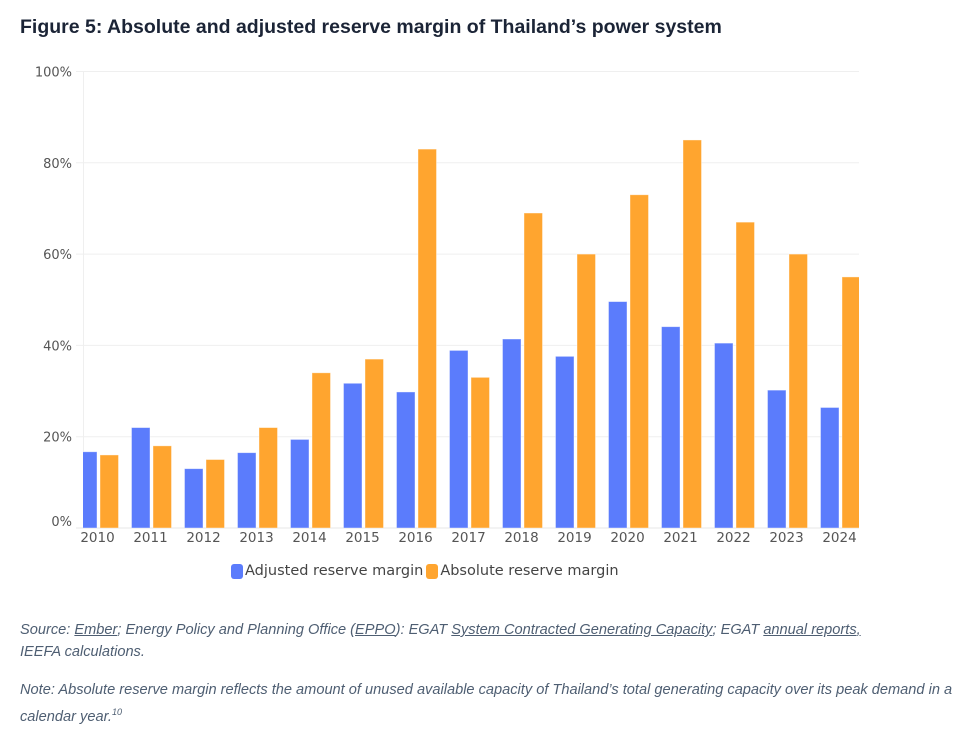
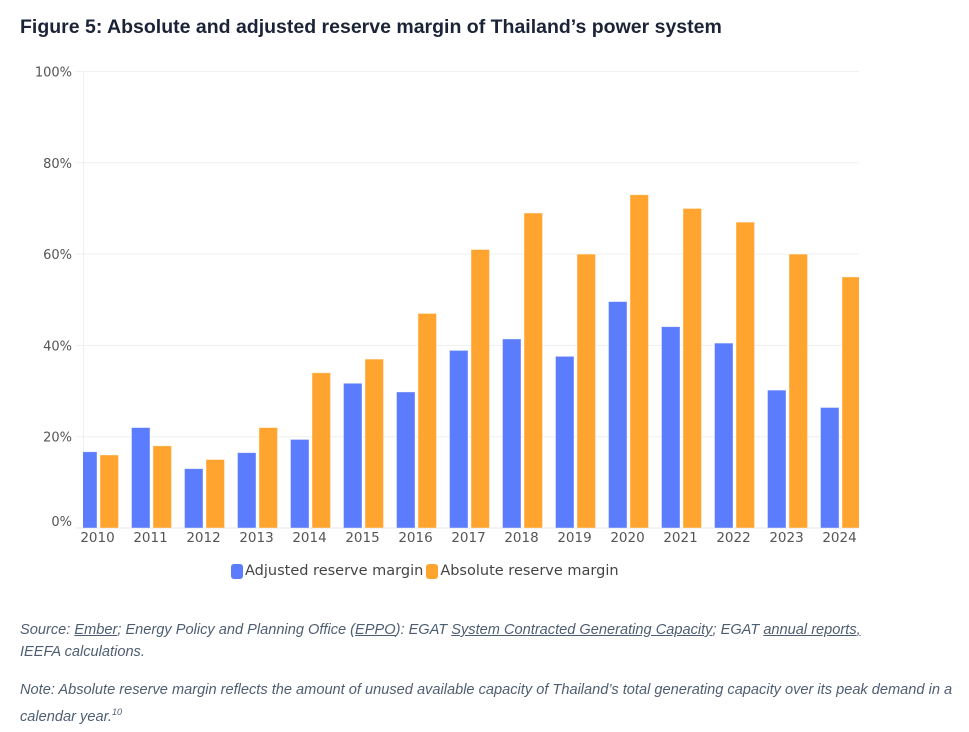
Absolute reserve margin/2016: 83% -> 47%
Absolute reserve margin/2017: 33% -> 61%
Absolute reserve margin/2021: 85% -> 70%
